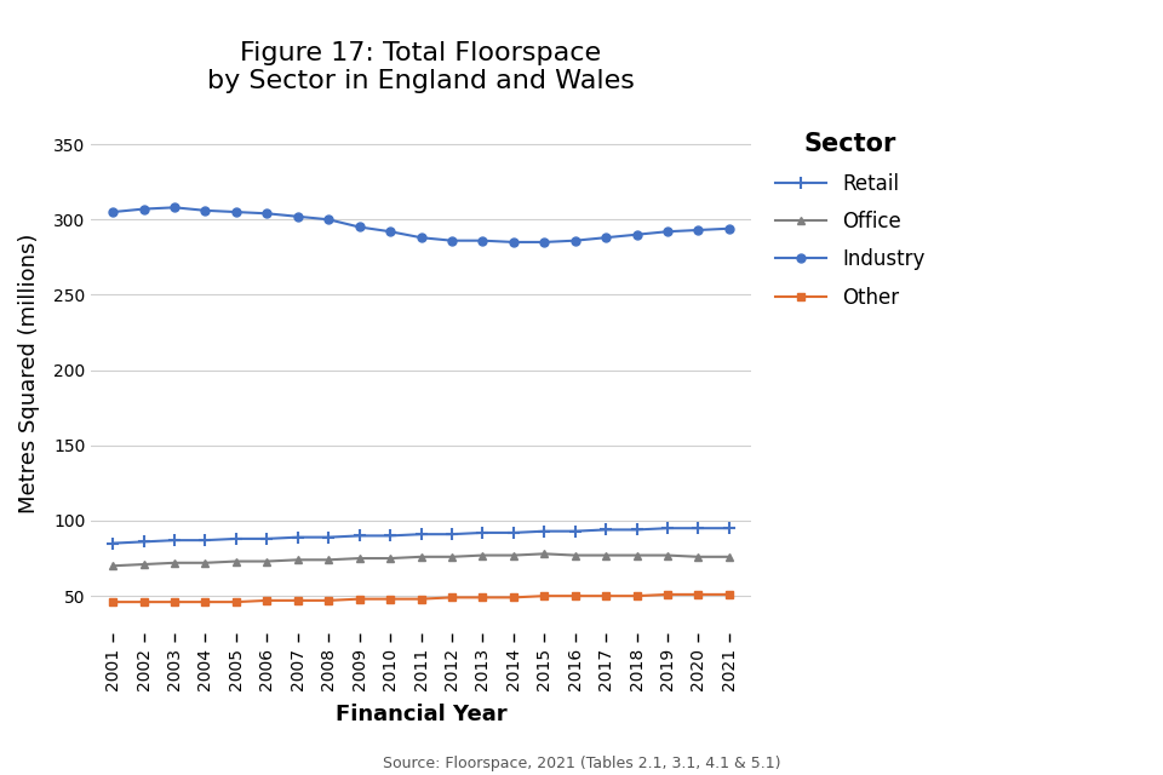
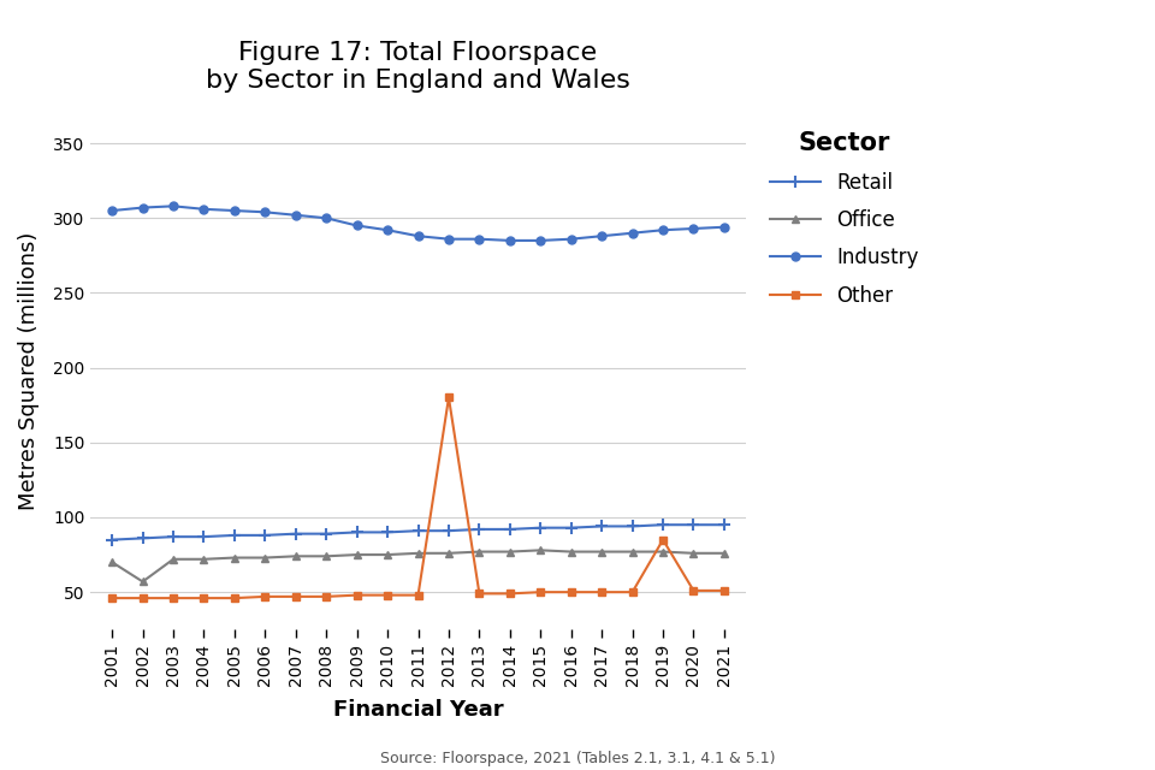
Office/2002: 71 -> 57
Other/2012: 49 -> 180
Other/2019: 51 -> 85
